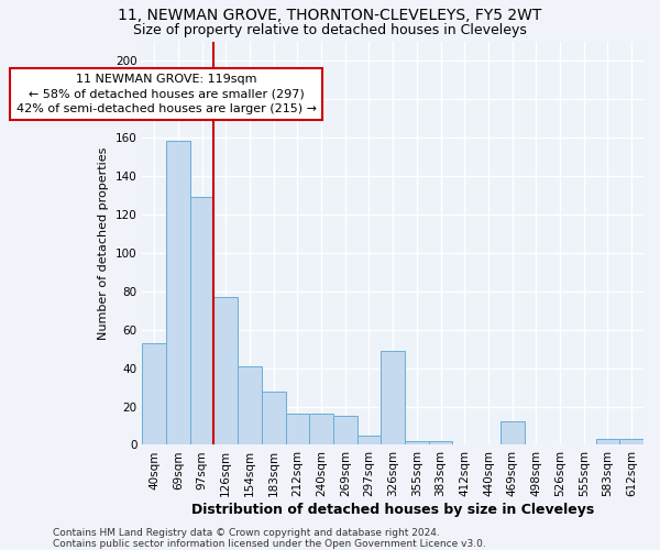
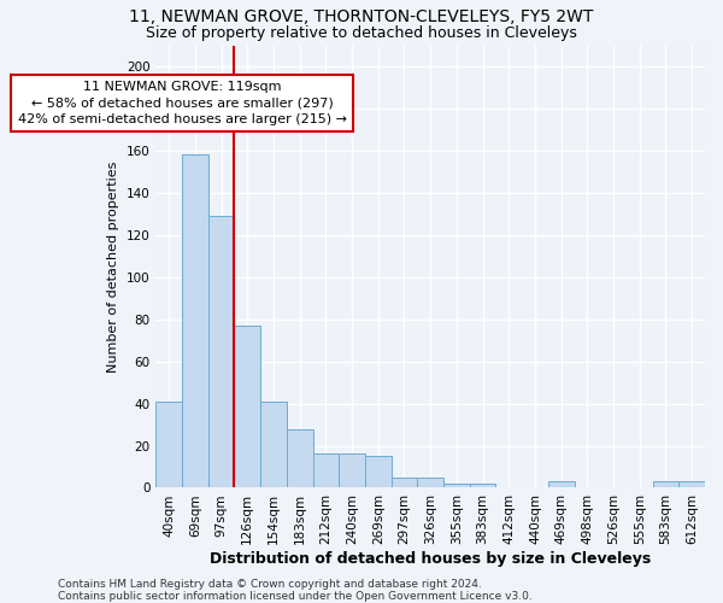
40sqm: 53 -> 41
326sqm: 49 -> 5
469sqm: 12 -> 3
